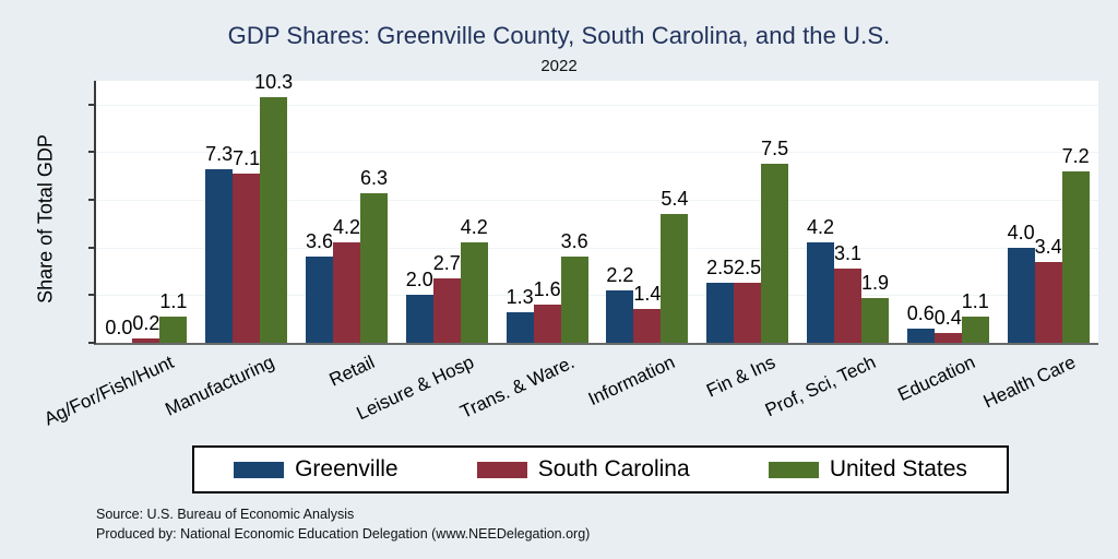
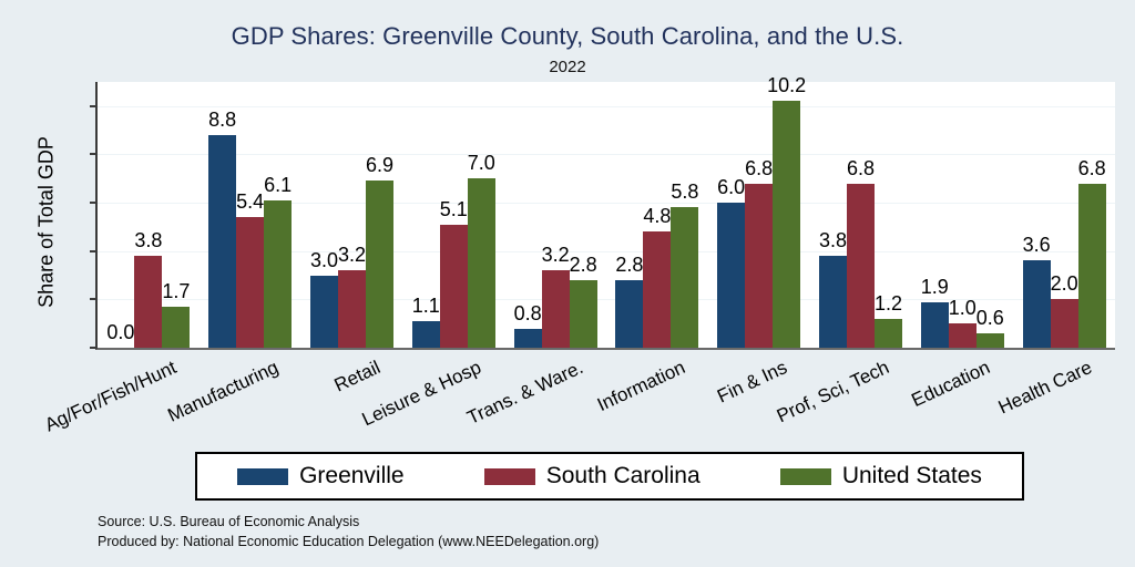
South Carolina/Ag/For/Fish/Hunt: 0.2 -> 3.8
United States/Ag/For/Fish/Hunt: 1.1 -> 1.7
Greenville/Manufacturing: 7.3 -> 8.8
South Carolina/Manufacturing: 7.1 -> 5.4
United States/Manufacturing: 10.3 -> 6.1
Greenville/Retail: 3.6 -> 3.0
South Carolina/Retail: 4.2 -> 3.2
United States/Retail: 6.3 -> 6.9
Greenville/Leisure & Hosp: 2.0 -> 1.1
South Carolina/Leisure & Hosp: 2.7 -> 5.1
United States/Leisure & Hosp: 4.2 -> 7.0
Greenville/Trans. & Ware.: 1.3 -> 0.8
South Carolina/Trans. & Ware.: 1.6 -> 3.2
United States/Trans. & Ware.: 3.6 -> 2.8
Greenville/Information: 2.2 -> 2.8
South Carolina/Information: 1.4 -> 4.8
United States/Information: 5.4 -> 5.8
Greenville/Fin & Ins: 2.5 -> 6.0
South Carolina/Fin & Ins: 2.5 -> 6.8
United States/Fin & Ins: 7.5 -> 10.2
Greenville/Prof, Sci, Tech: 4.2 -> 3.8
South Carolina/Prof, Sci, Tech: 3.1 -> 6.8
United States/Prof, Sci, Tech: 1.9 -> 1.2
Greenville/Education: 0.6 -> 1.9
South Carolina/Education: 0.4 -> 1.0
United States/Education: 1.1 -> 0.6
Greenville/Health Care: 4.0 -> 3.6
South Carolina/Health Care: 3.4 -> 2.0
United States/Health Care: 7.2 -> 6.8
